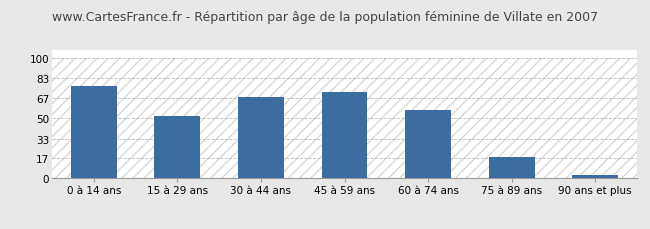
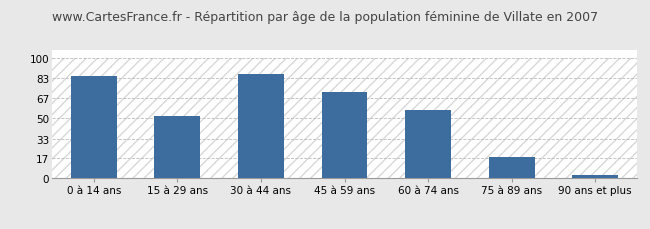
0 à 14 ans: 77 -> 85
30 à 44 ans: 68 -> 87
